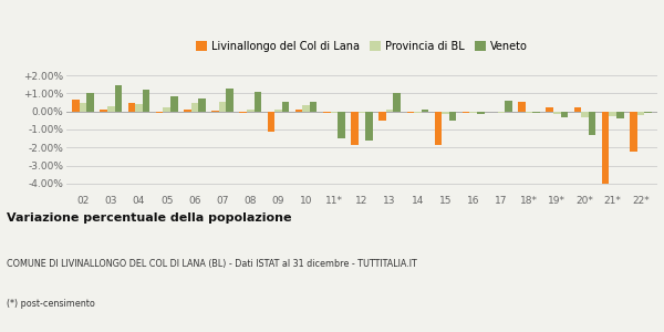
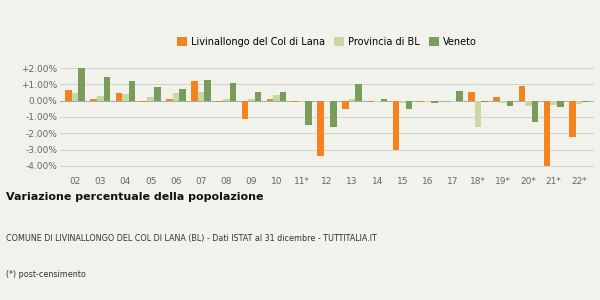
Veneto/02: 1.0% -> 2.0%
Livinallongo del Col di Lana/07: 0.0% -> 1.2%
Livinallongo del Col di Lana/12: -1.9% -> -3.4%
Livinallongo del Col di Lana/15: -1.9% -> -3.0%
Provincia di BL/18*: -0.1% -> -1.6%
Livinallongo del Col di Lana/20*: 0.2% -> 0.9%
